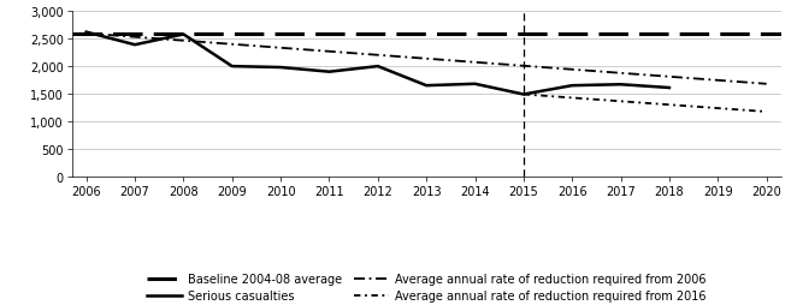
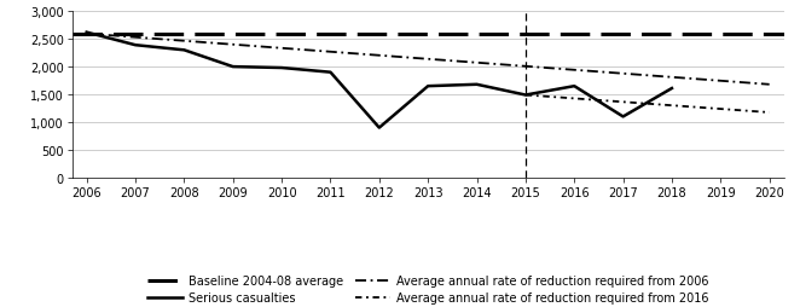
2008: 2,580 -> 2,300
2012: 2,000 -> 900
2017: 1,670 -> 1,100
